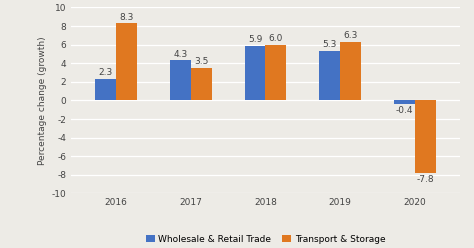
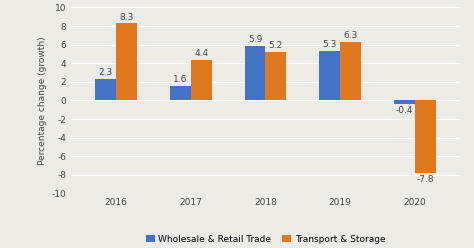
Wholesale & Retail Trade/2017: 4.3 -> 1.6
Transport & Storage/2017: 3.5 -> 4.4
Transport & Storage/2018: 6.0 -> 5.2
